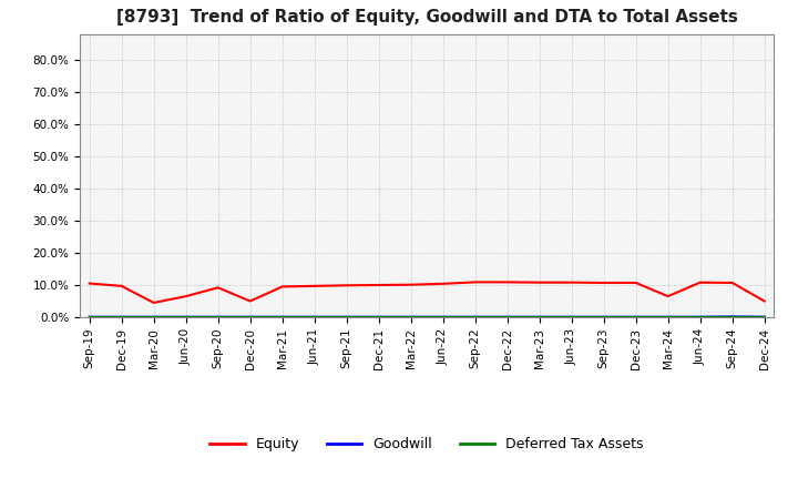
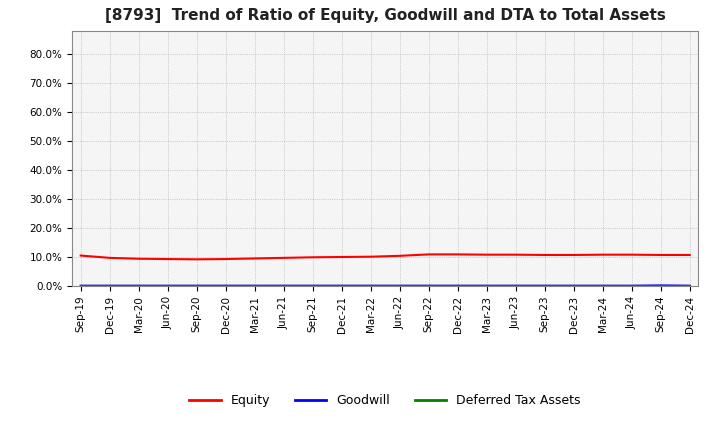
Equity/Mar-20: 4.5% -> 9.4%
Equity/Jun-20: 6.5% -> 9.3%
Equity/Dec-20: 5.0% -> 9.3%
Equity/Mar-24: 6.5% -> 10.8%
Equity/Dec-24: 5.0% -> 10.7%
